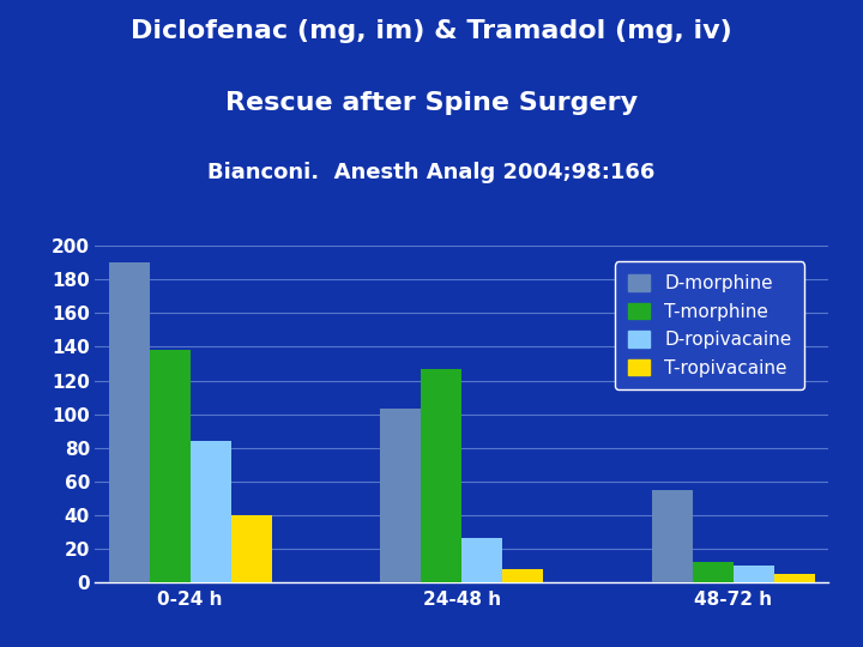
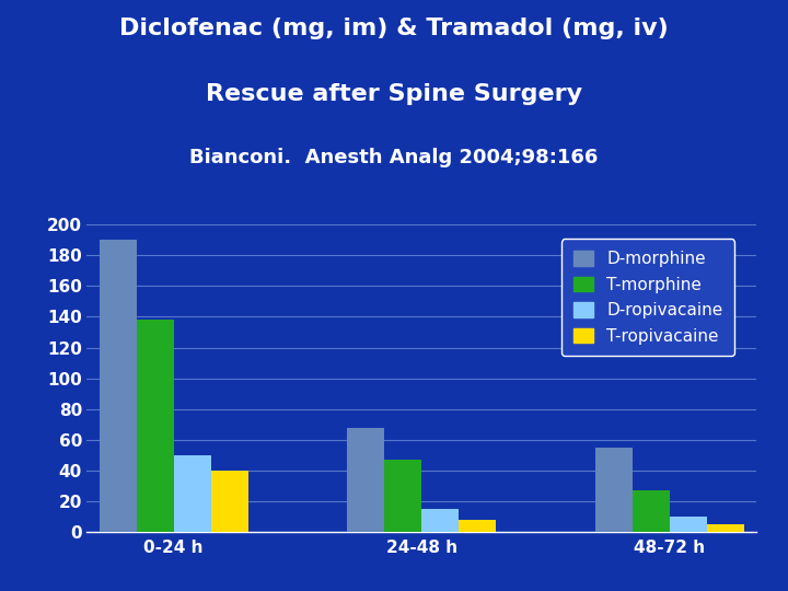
D-ropivacaine/0-24 h: 84 -> 50
D-morphine/24-48 h: 103 -> 68
T-morphine/24-48 h: 127 -> 47
D-ropivacaine/24-48 h: 26 -> 15
T-morphine/48-72 h: 12 -> 27
